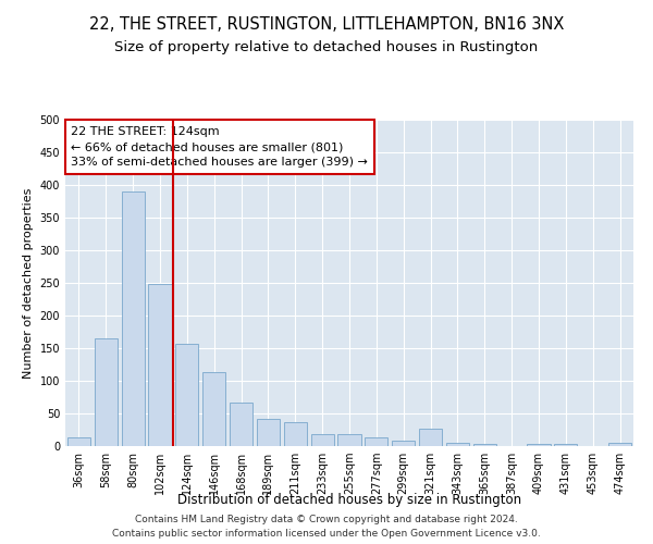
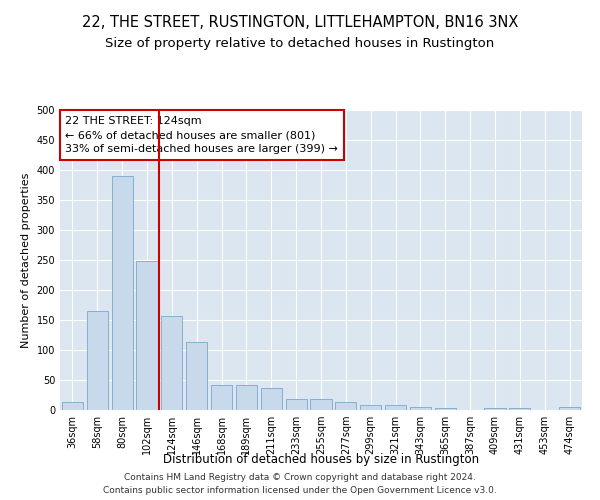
168sqm: 66 -> 42
321sqm: 26 -> 8
